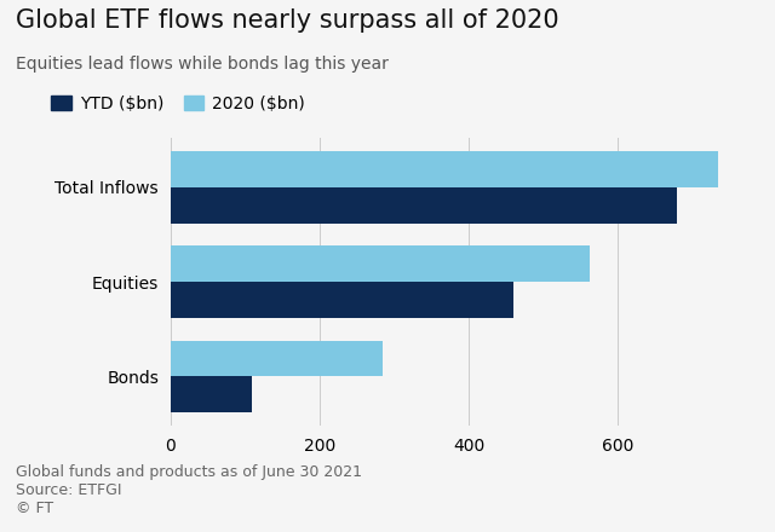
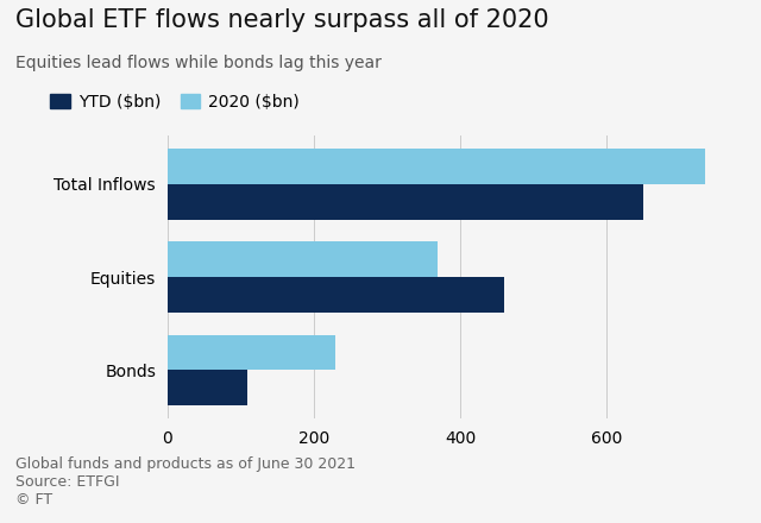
YTD ($bn)/Total Inflows: 680 -> 650
2020 ($bn)/Equities: 562 -> 370
2020 ($bn)/Bonds: 284 -> 230
